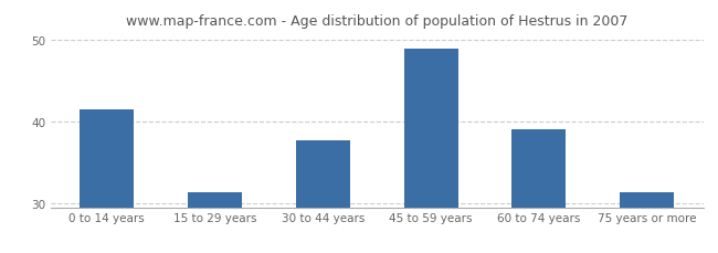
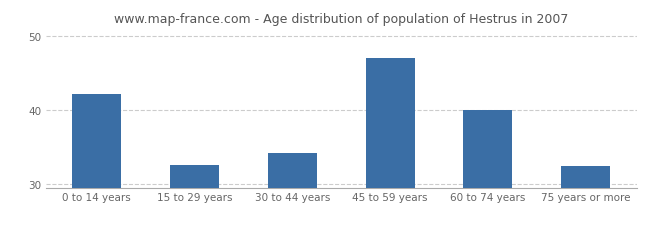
0 to 14 years: 41.5 -> 42.2
15 to 29 years: 31.3 -> 32.6
30 to 44 years: 37.7 -> 34.2
45 to 59 years: 49.0 -> 47.0
60 to 74 years: 39.0 -> 40.0
75 years or more: 31.3 -> 32.4
